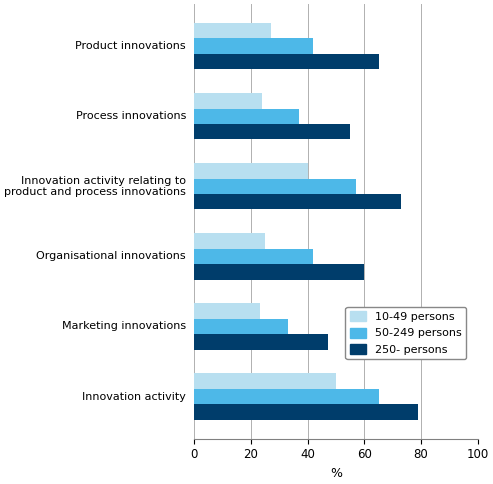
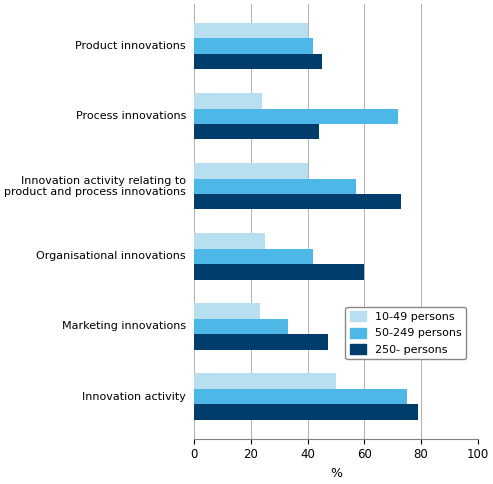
10-49 persons/Product innovations: 27 -> 40
250- persons/Product innovations: 65 -> 45
50-249 persons/Process innovations: 37 -> 72
250- persons/Process innovations: 55 -> 44
50-249 persons/Innovation activity: 65 -> 75
